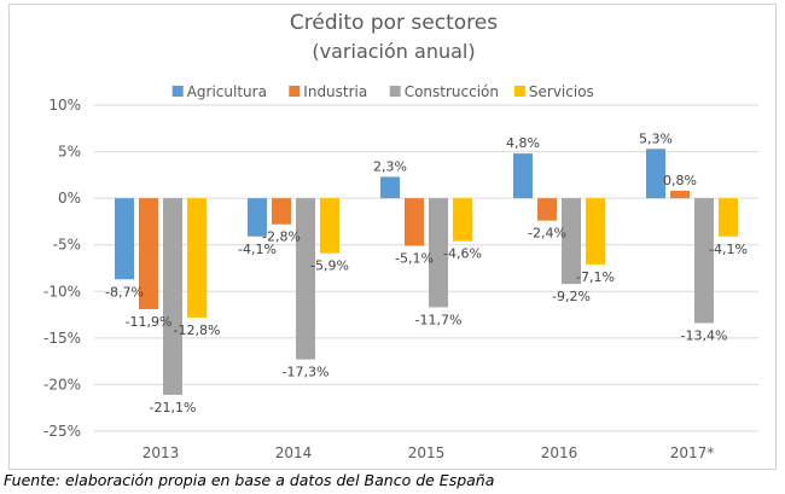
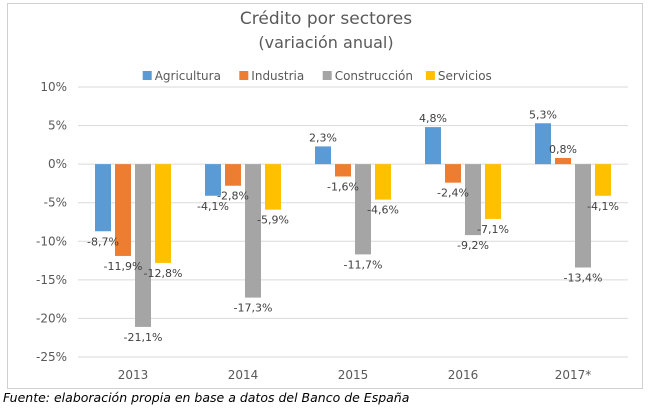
Industria/2015: -5,1% -> -1,6%
